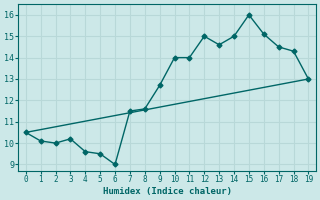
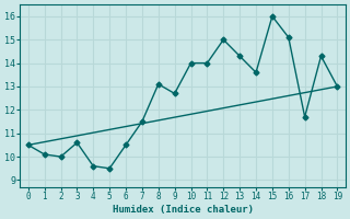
3: 10.2 -> 10.6
6: 9.0 -> 10.5
8: 11.6 -> 13.1
13: 14.6 -> 14.3
14: 15.0 -> 13.6
17: 14.5 -> 11.7
